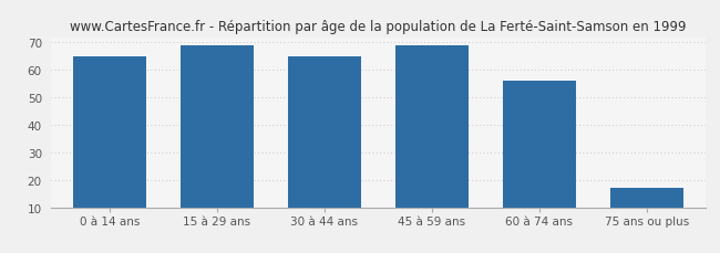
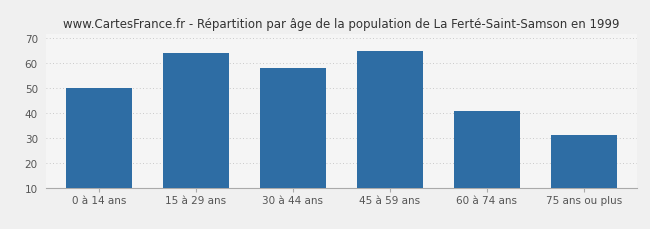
0 à 14 ans: 65 -> 50
15 à 29 ans: 69 -> 64
30 à 44 ans: 65 -> 58
45 à 59 ans: 69 -> 65
60 à 74 ans: 56 -> 41
75 ans ou plus: 17 -> 31
